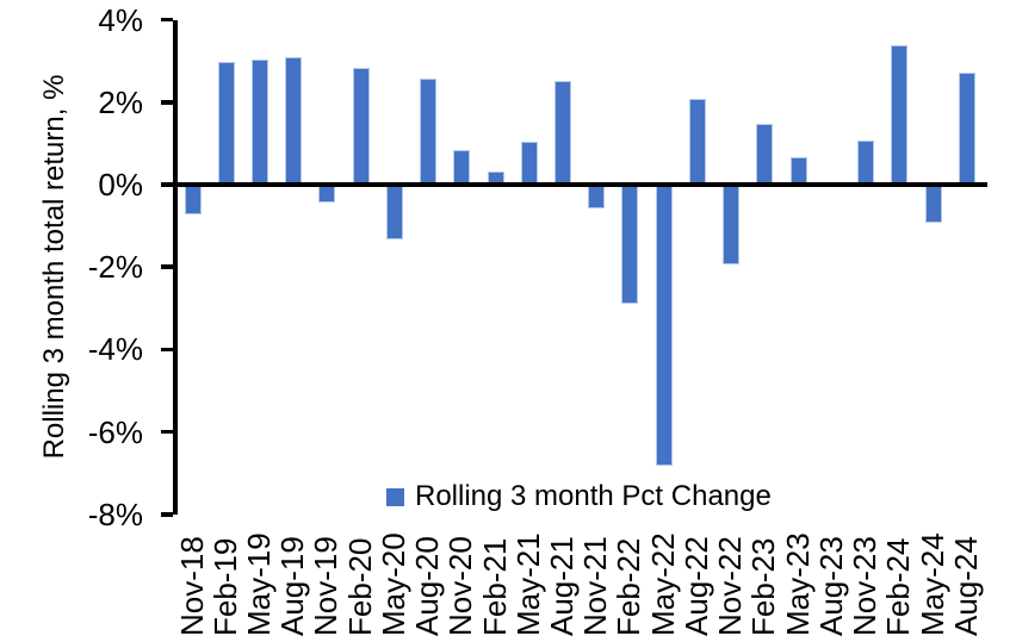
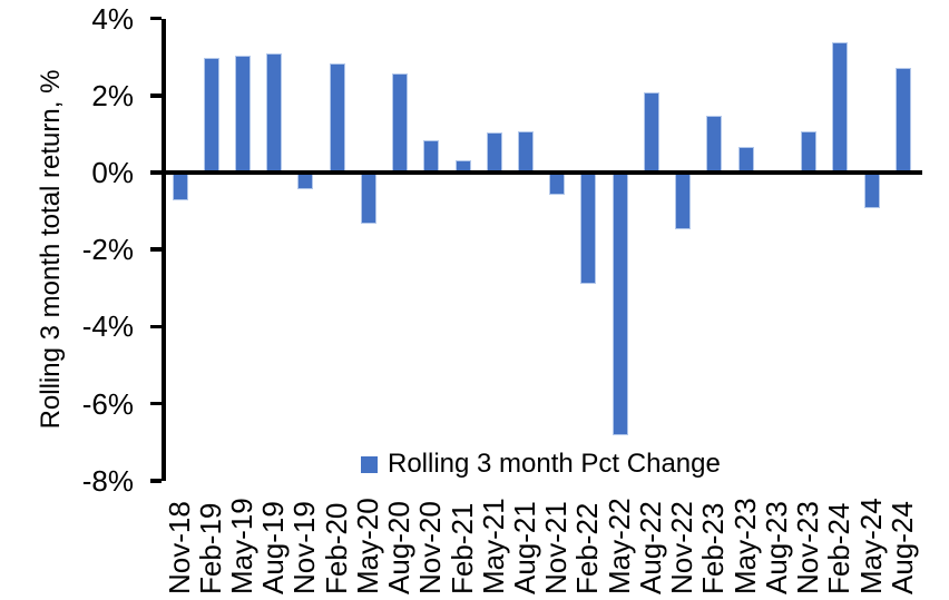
Aug-21: 2.5% -> 1.1%
Nov-22: -1.9% -> -1.4%
